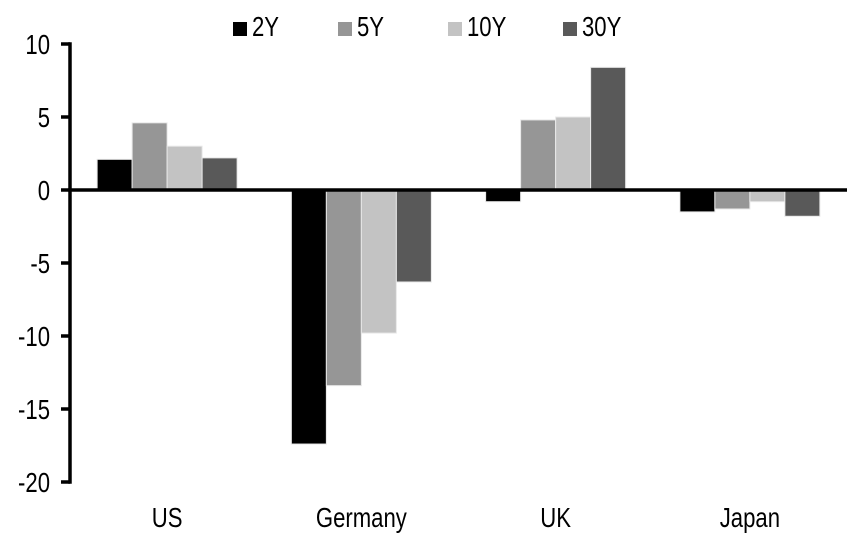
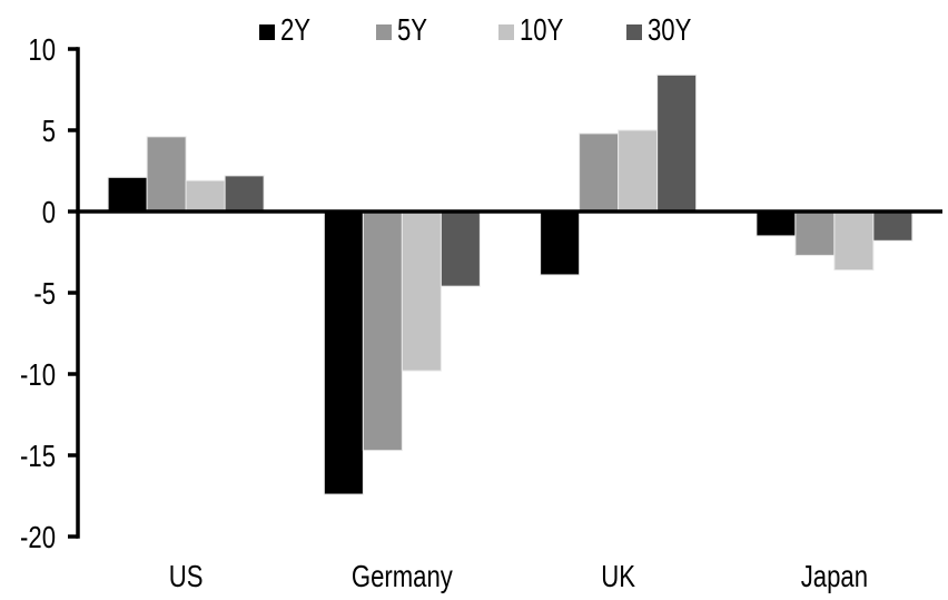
10Y/US: 3.0 -> 1.9
5Y/Germany: -13.4 -> -14.7
30Y/Germany: -6.3 -> -4.6
2Y/UK: -0.8 -> -3.9
5Y/Japan: -1.3 -> -2.7
10Y/Japan: -0.8 -> -3.6
